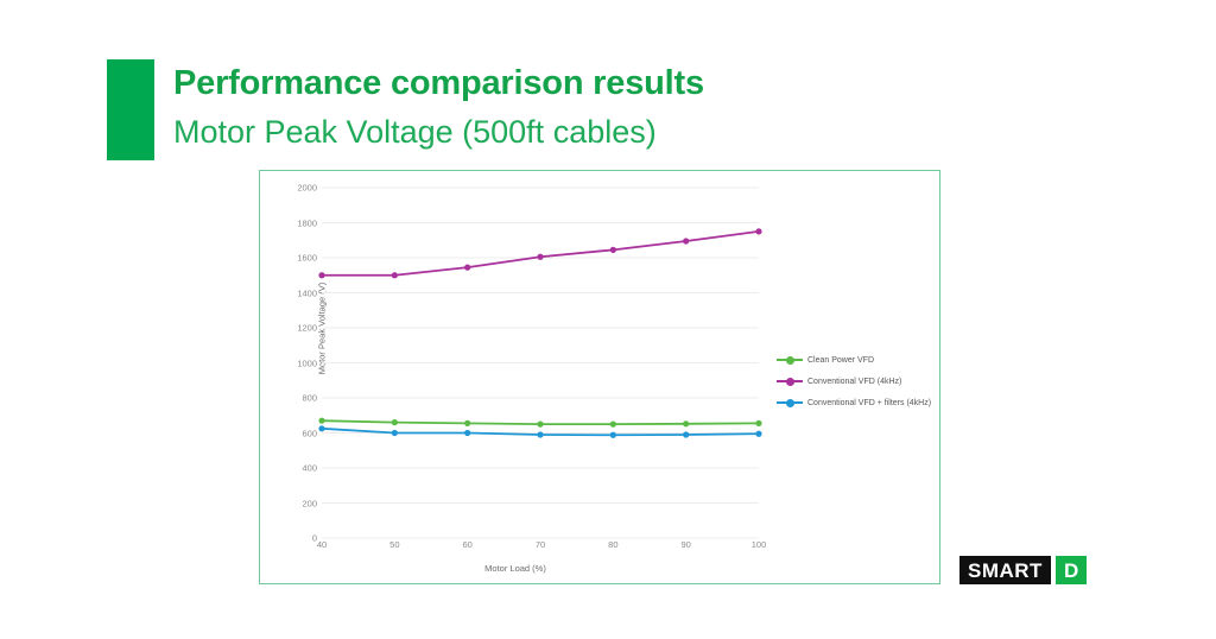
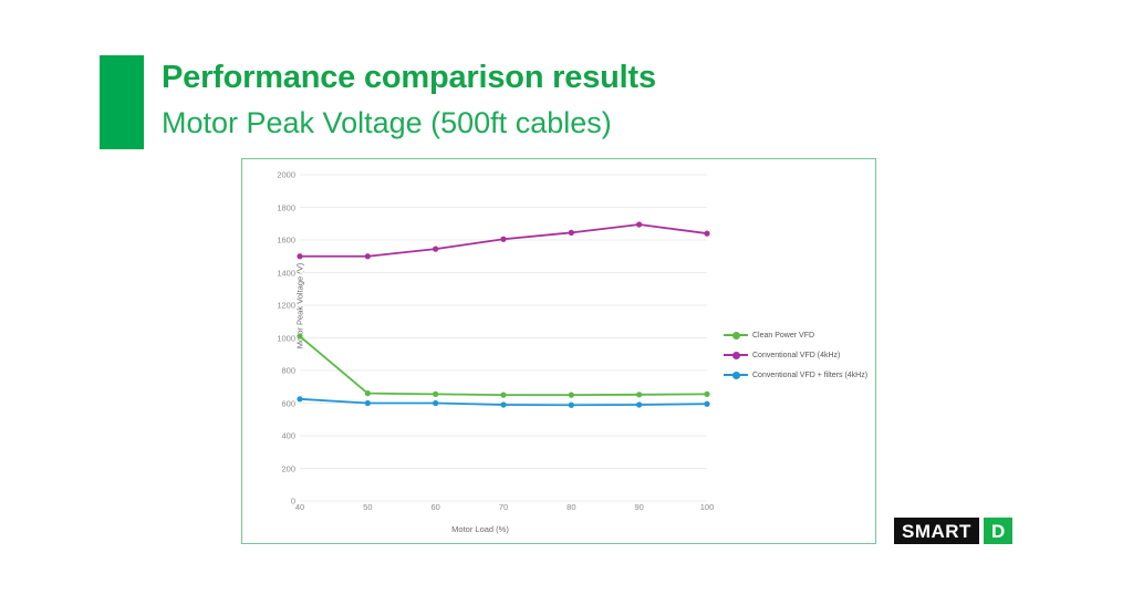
Clean Power VFD/40: 670 -> 1010
Conventional VFD (4kHz)/100: 1750 -> 1640
